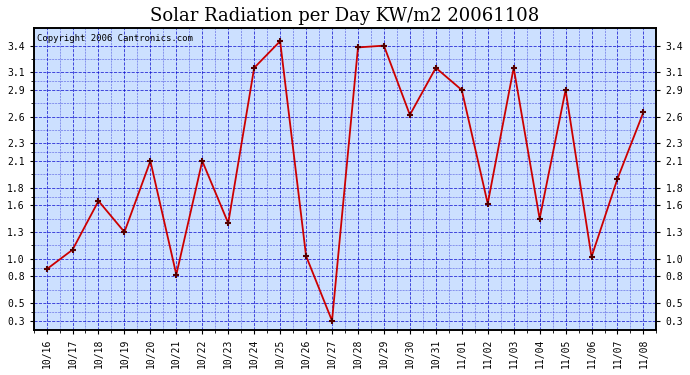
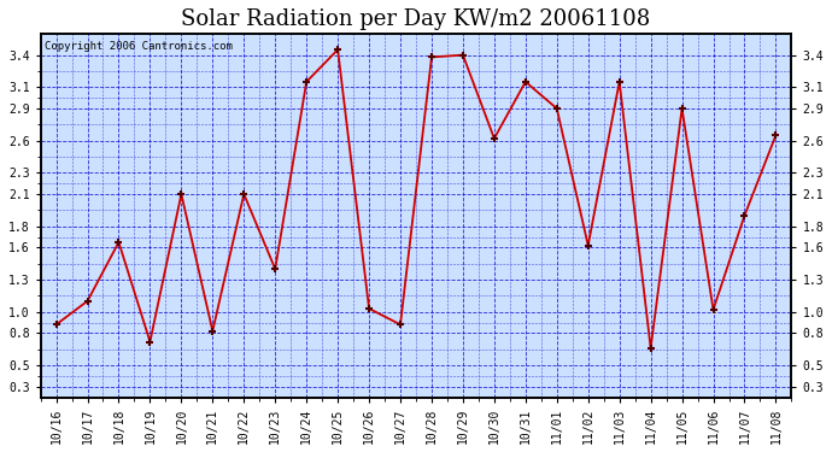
10/19: 1.30 -> 0.72
10/27: 0.30 -> 0.88
11/04: 1.45 -> 0.66
